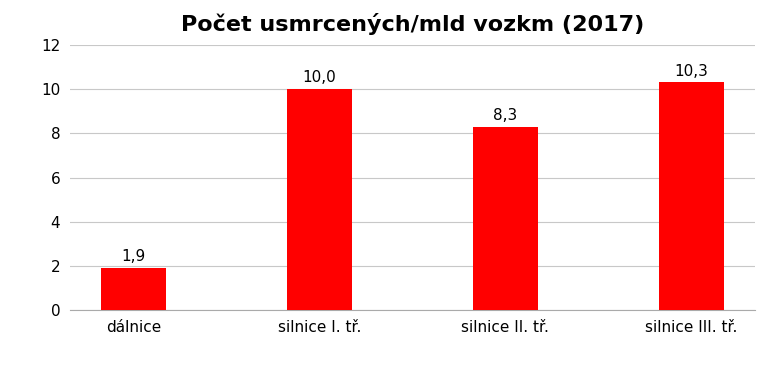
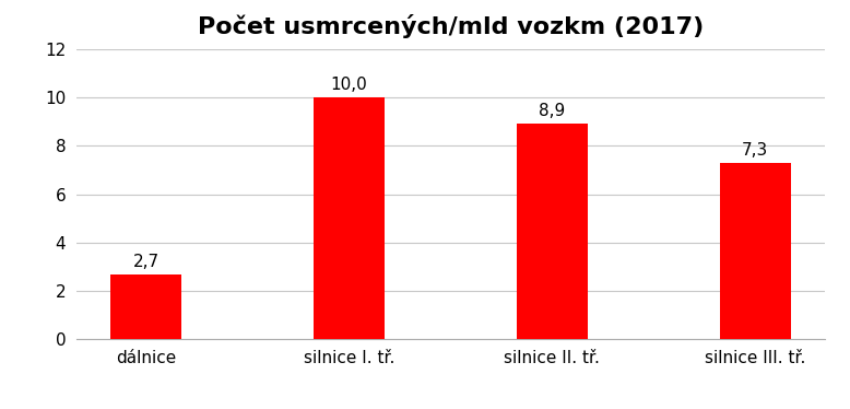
dálnice: 1,9 -> 2,7
silnice II. tř.: 8,3 -> 8,9
silnice III. tř.: 10,3 -> 7,3
